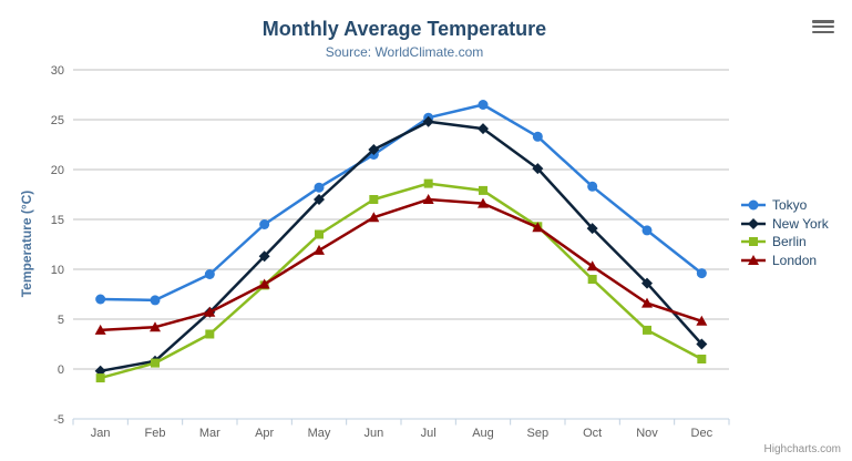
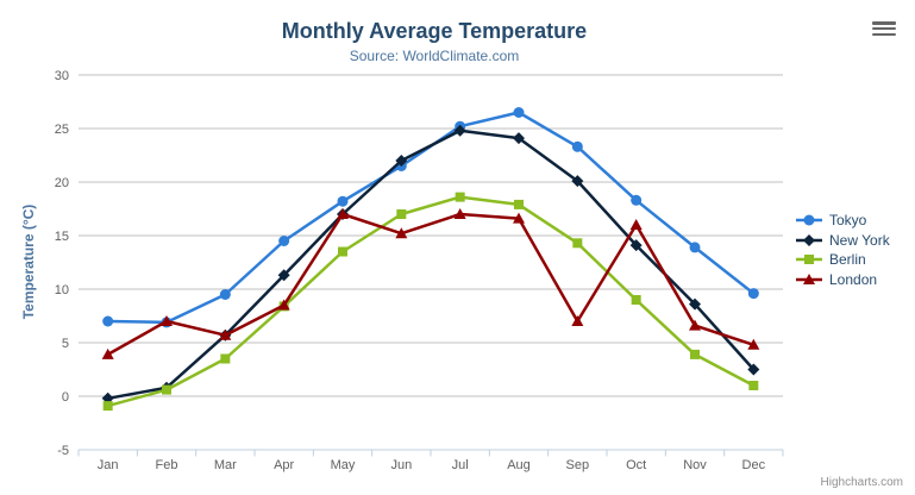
London/Feb: 4 -> 7
London/May: 12 -> 17
London/Sep: 14 -> 7
London/Oct: 10 -> 16
